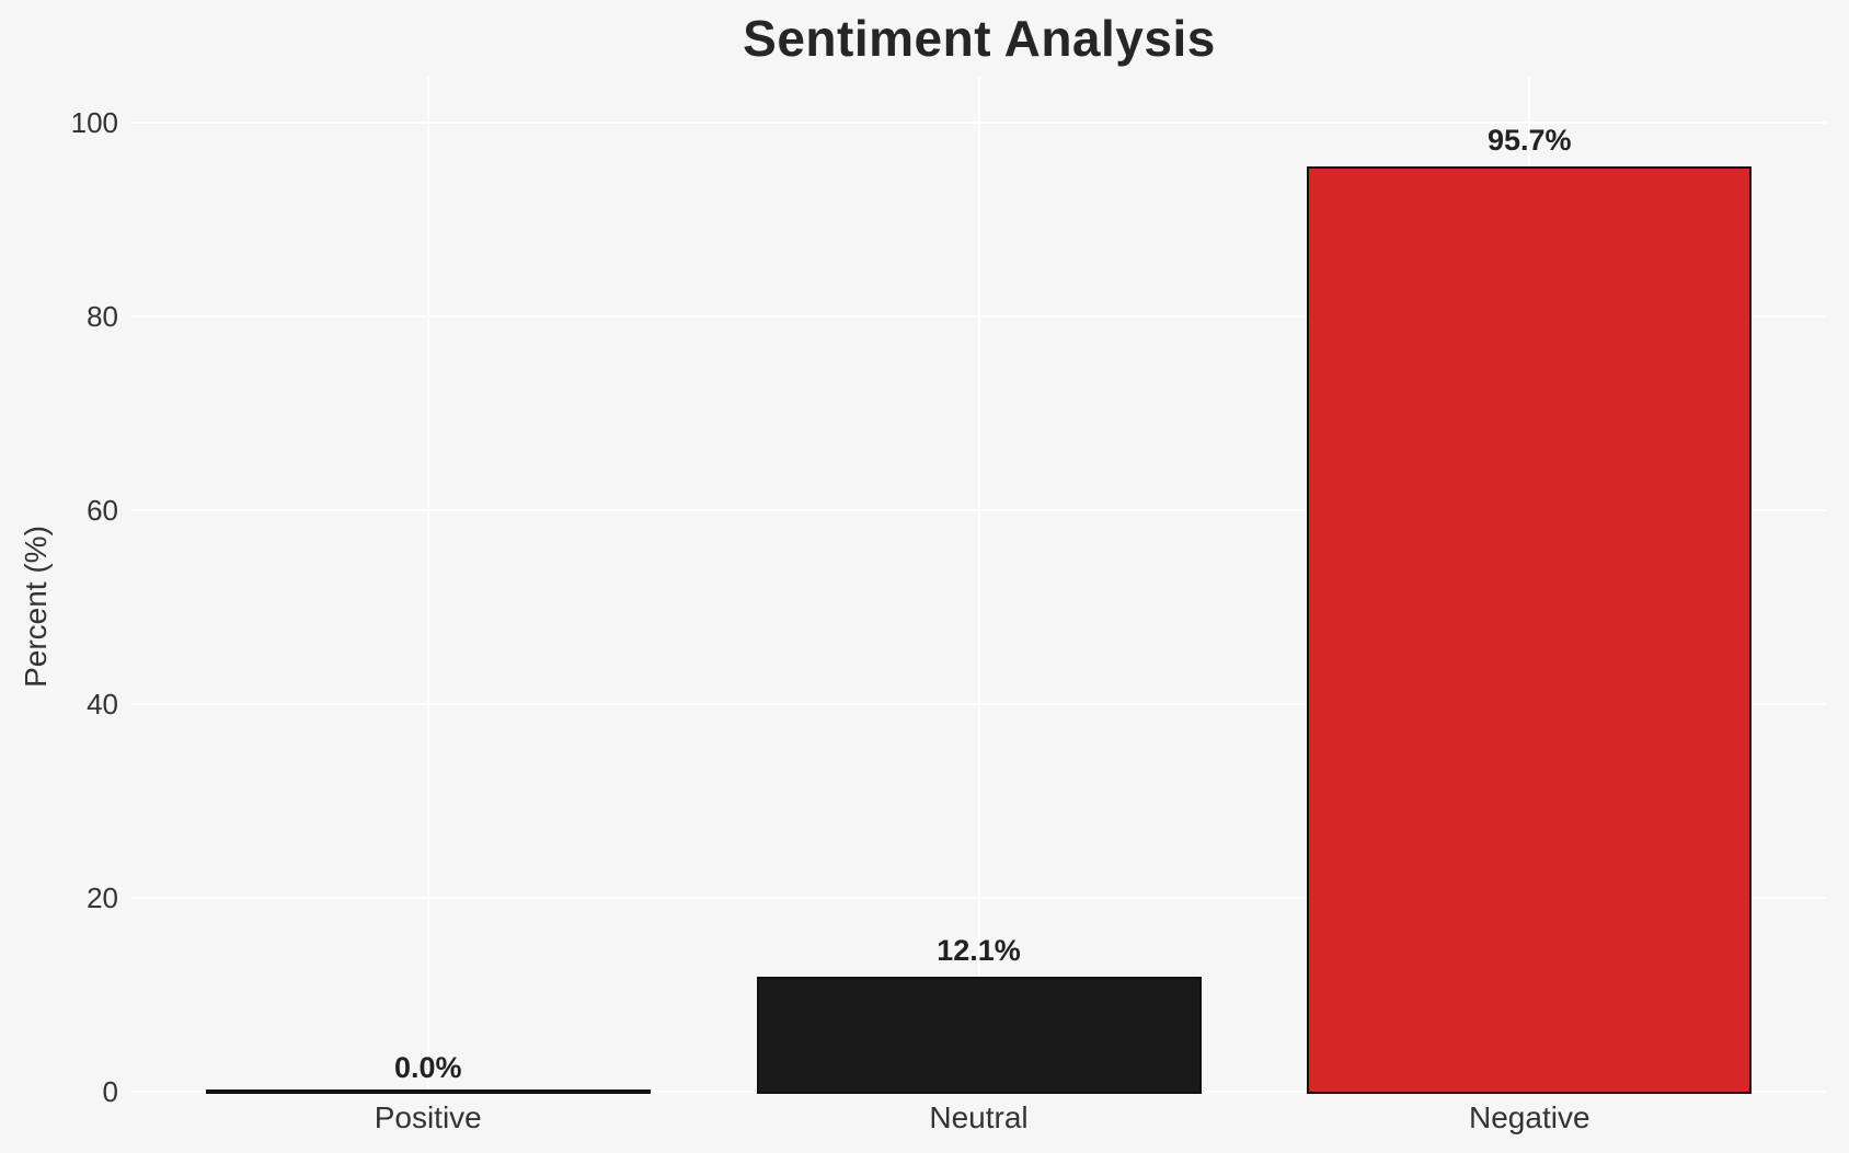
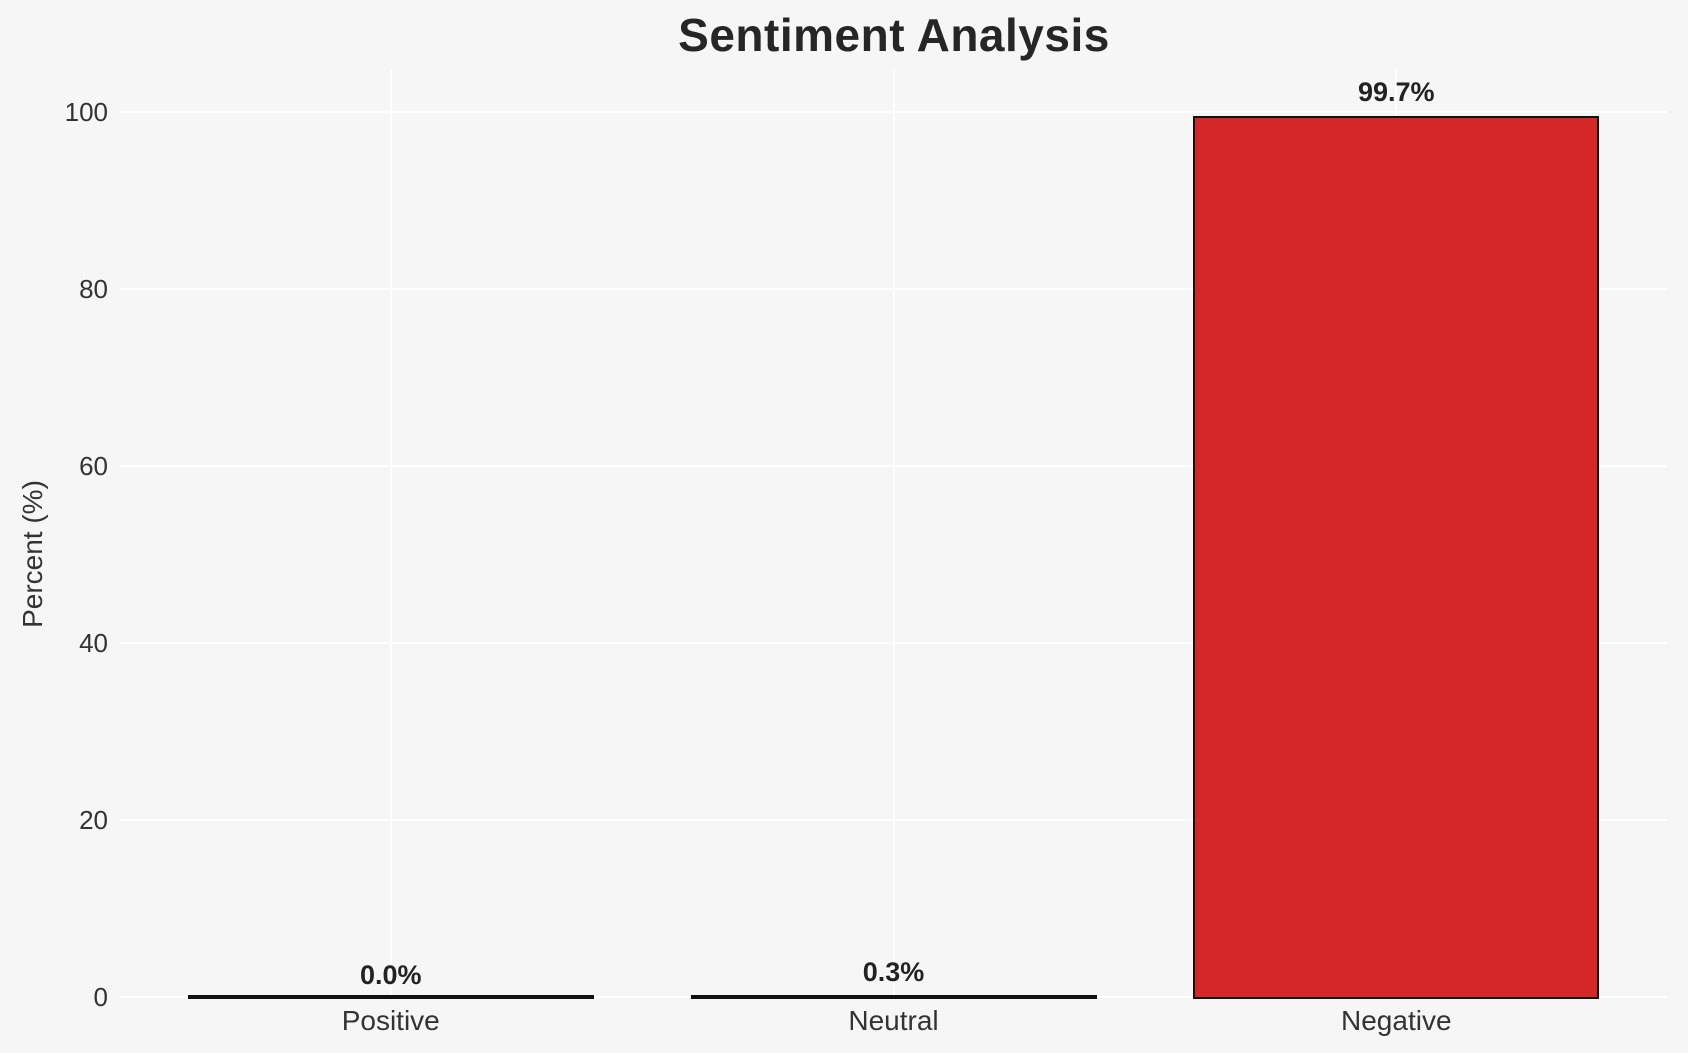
Neutral: 12.1% -> 0.3%
Negative: 95.7% -> 99.7%
